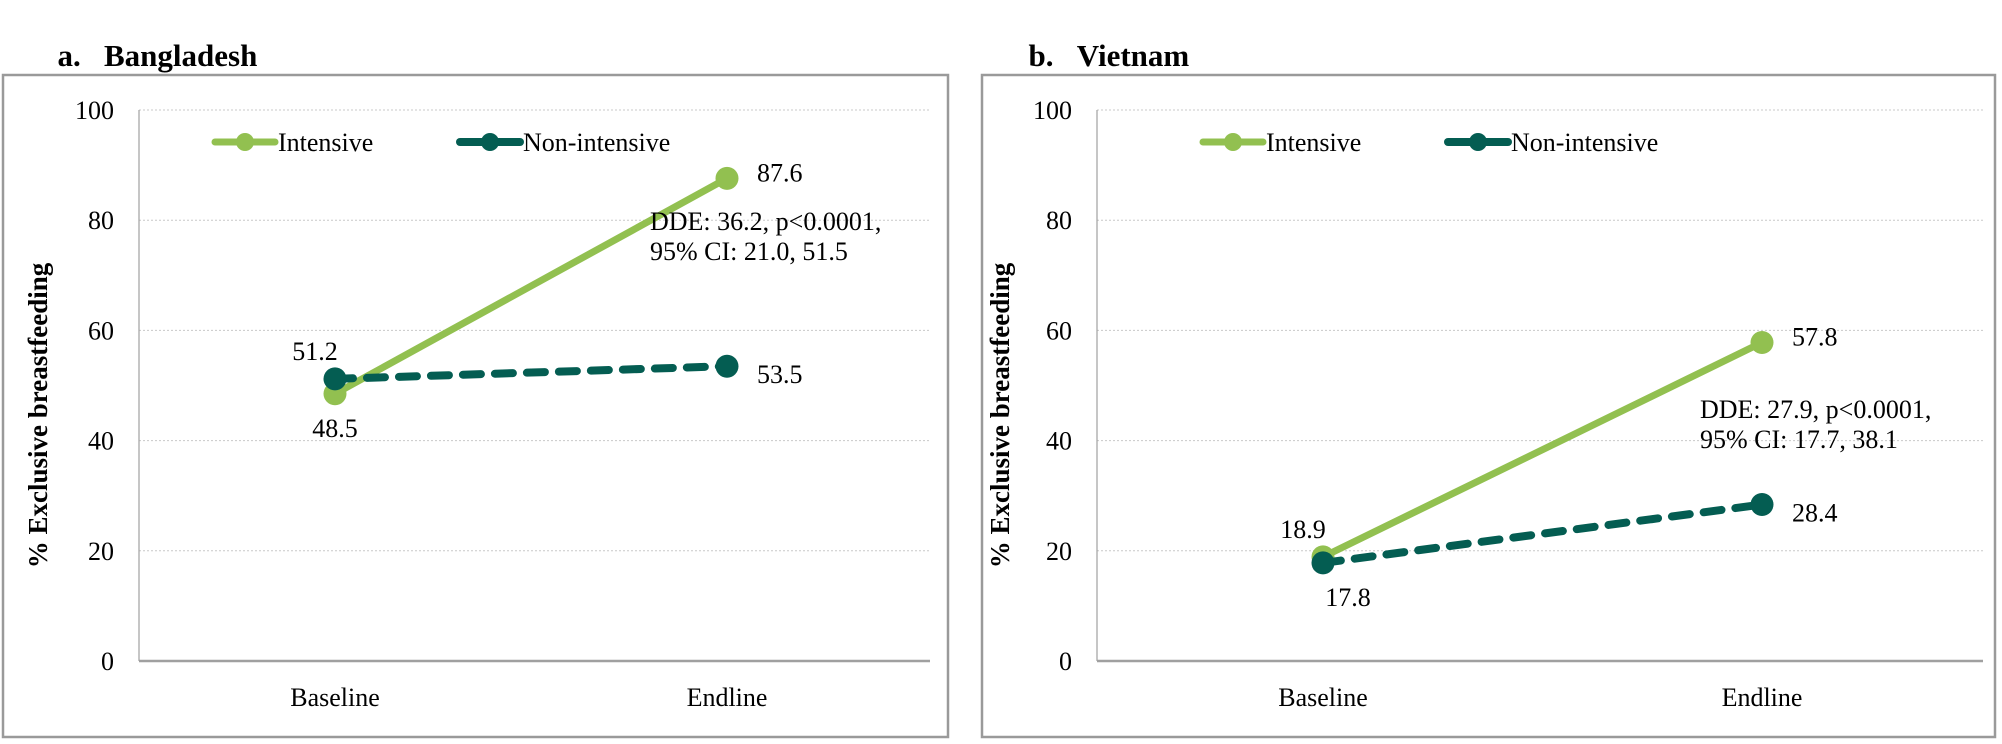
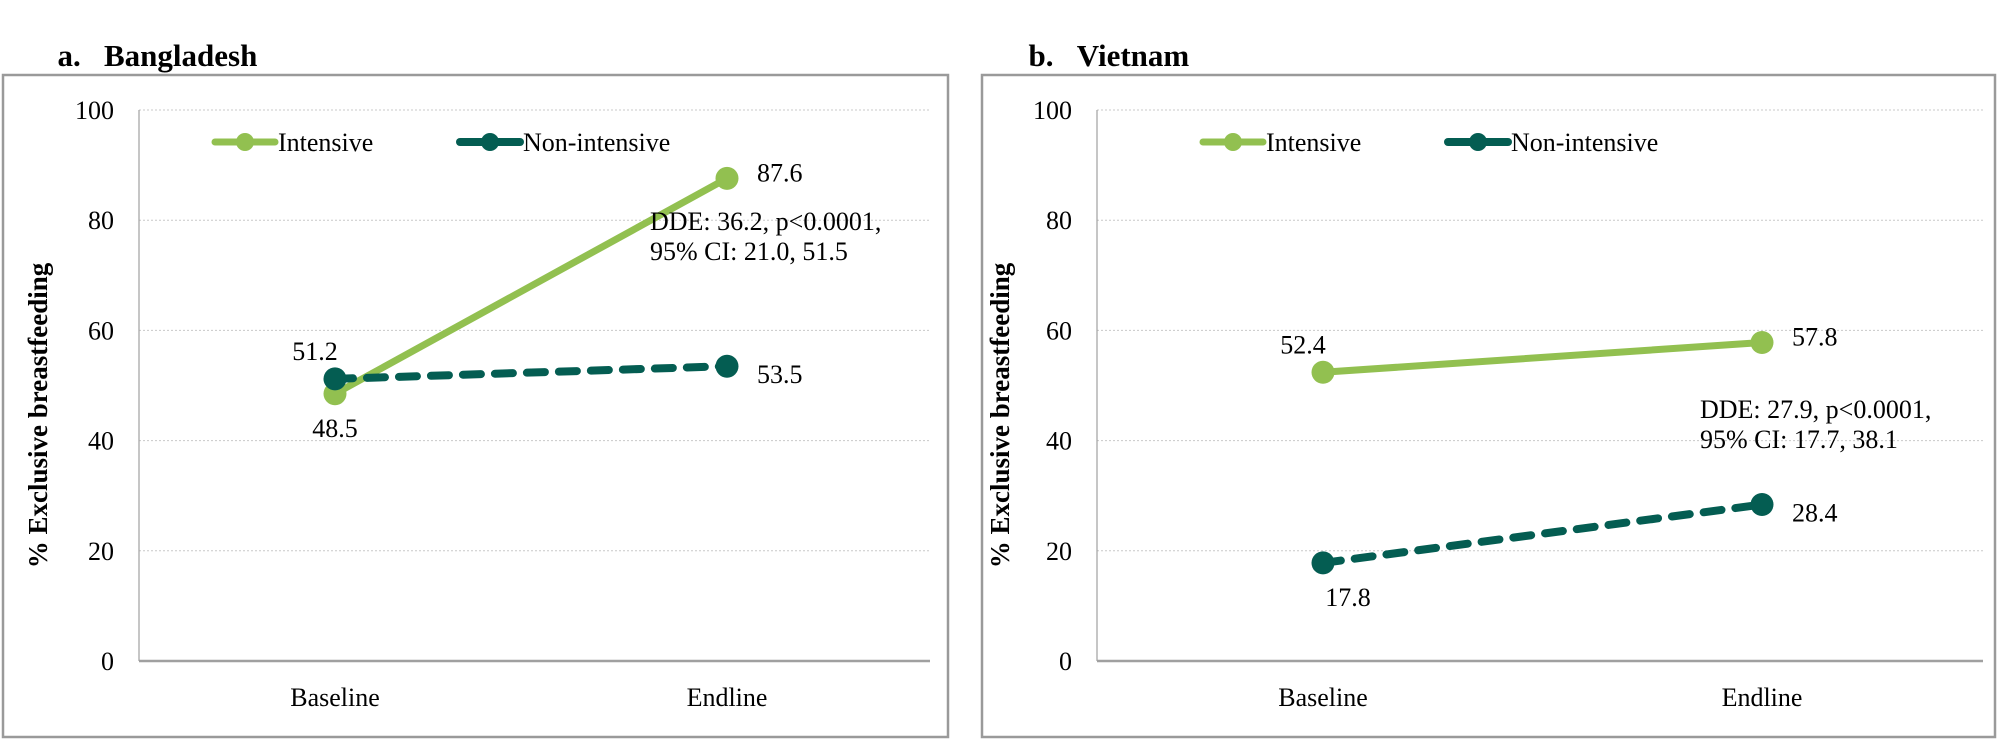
b. Vietnam/Intensive/Baseline: 18.9 -> 52.4
